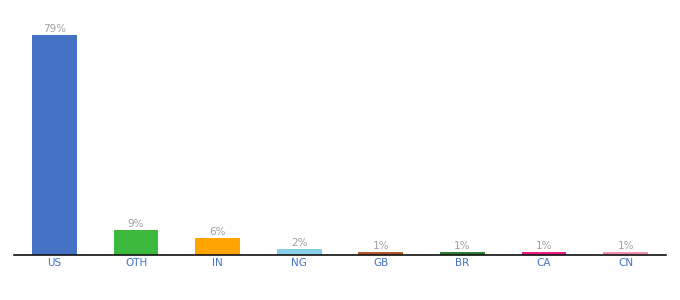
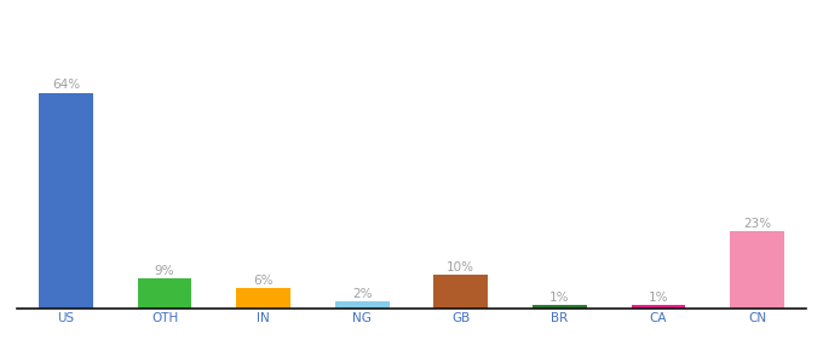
US: 79% -> 64%
GB: 1% -> 10%
CN: 1% -> 23%
